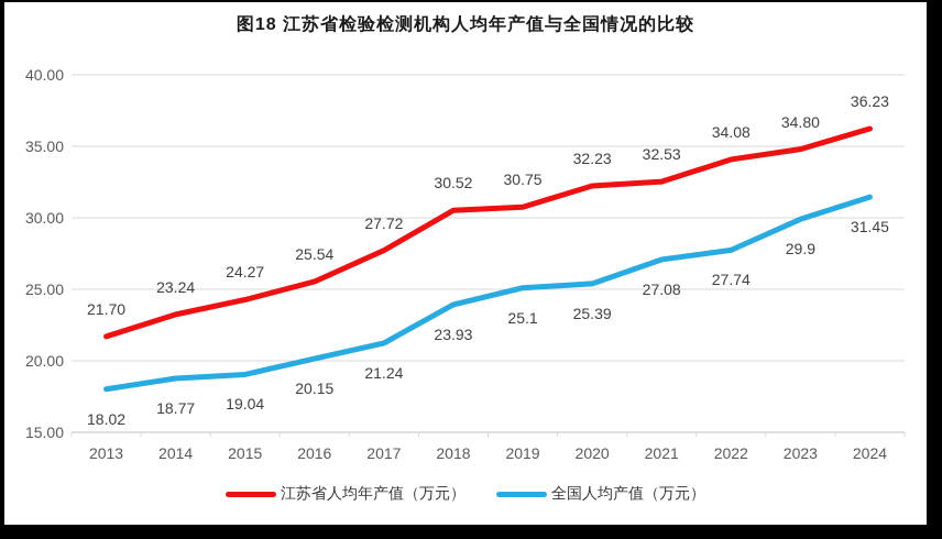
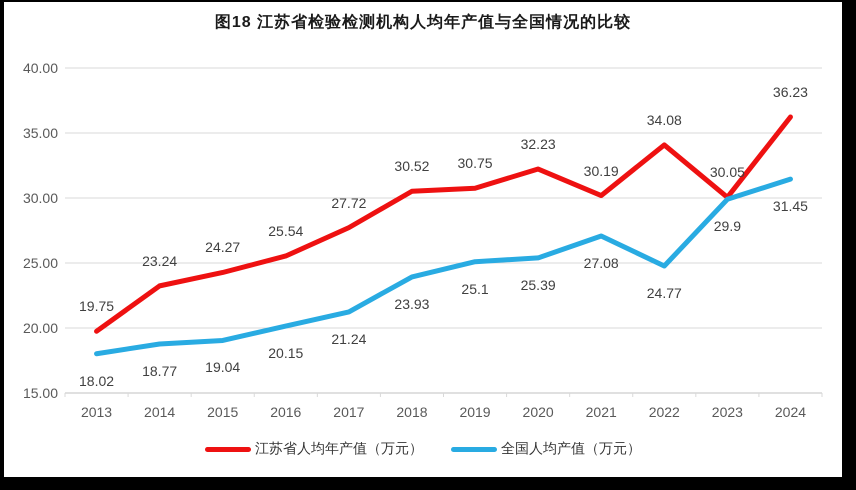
江苏省人均年产值（万元）/2013: 21.70 -> 19.75
江苏省人均年产值（万元）/2021: 32.53 -> 30.19
全国人均产值（万元）/2022: 27.74 -> 24.77
江苏省人均年产值（万元）/2023: 34.80 -> 30.05
